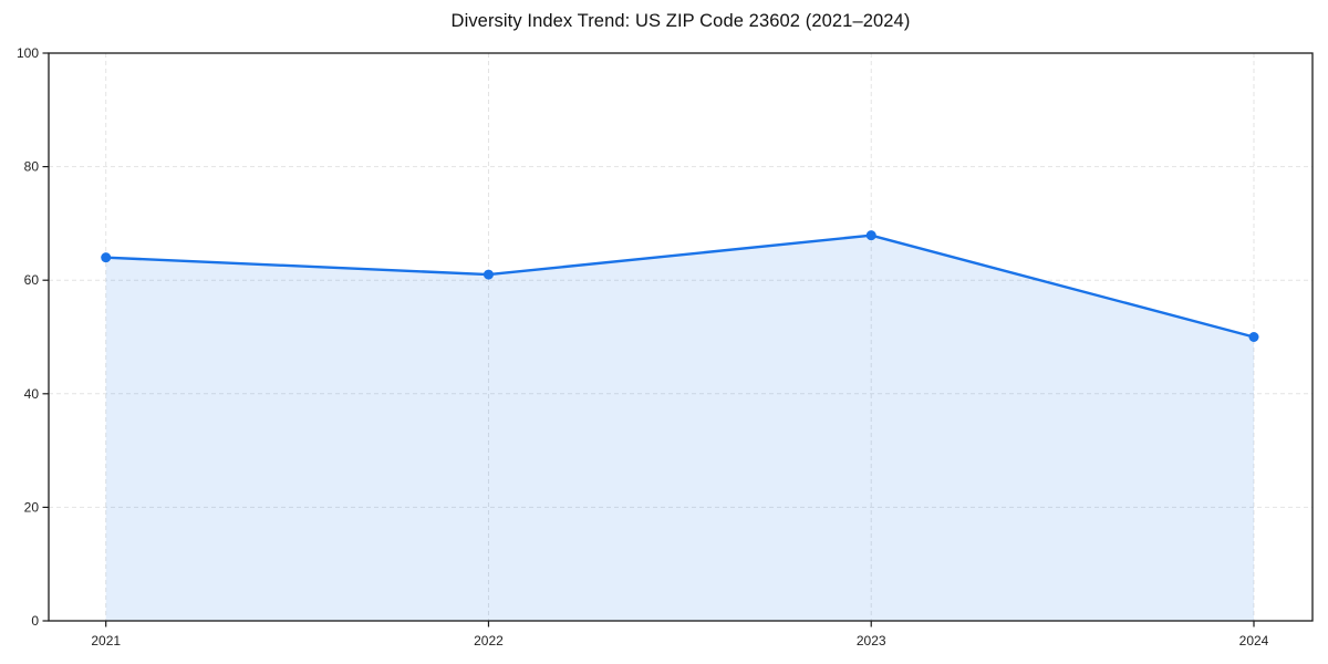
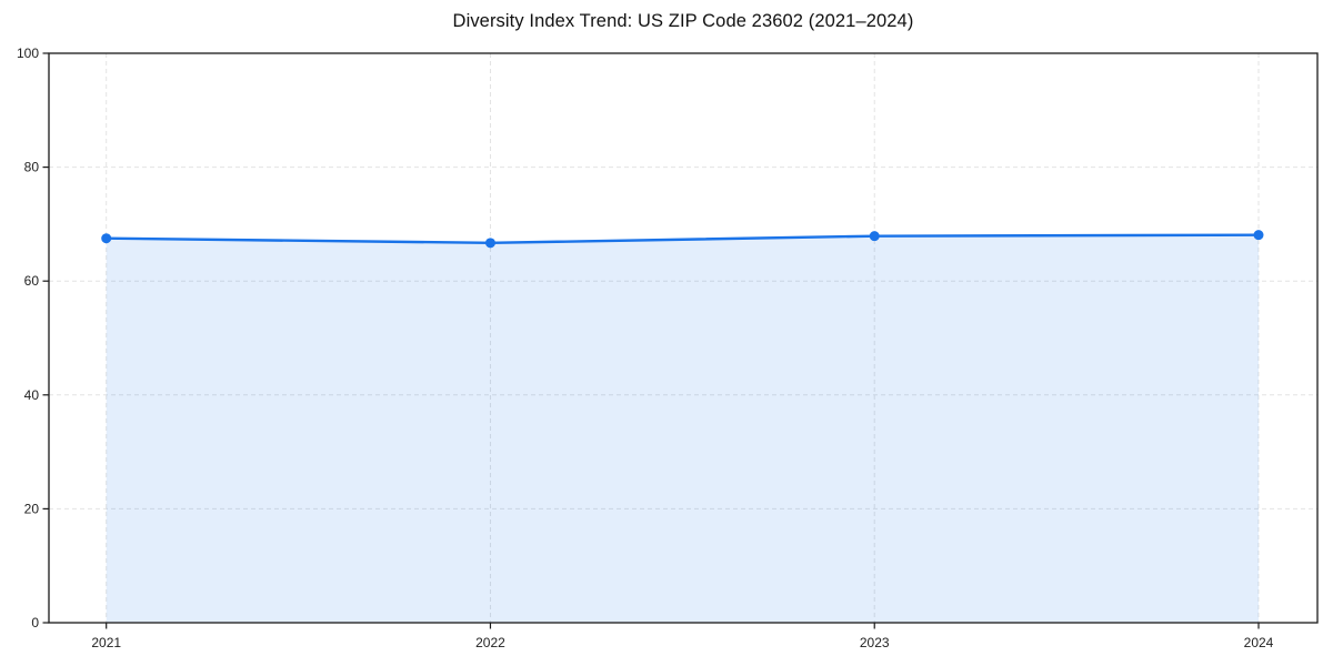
2021: 64 -> 68
2022: 61 -> 67
2024: 50 -> 68
